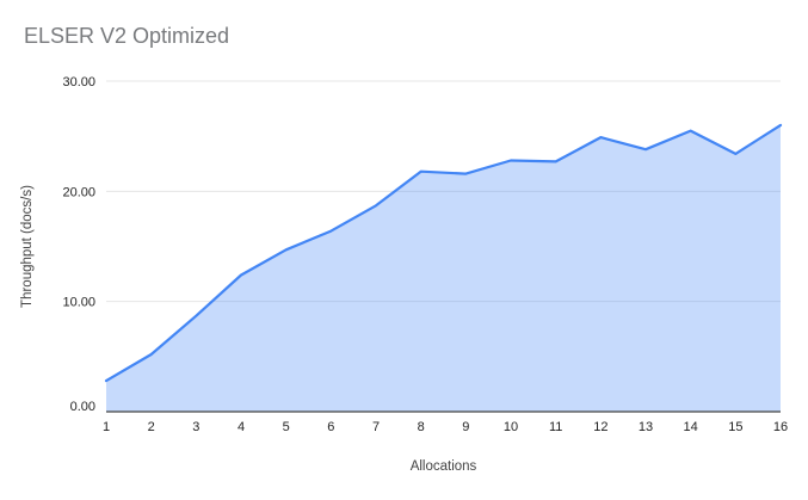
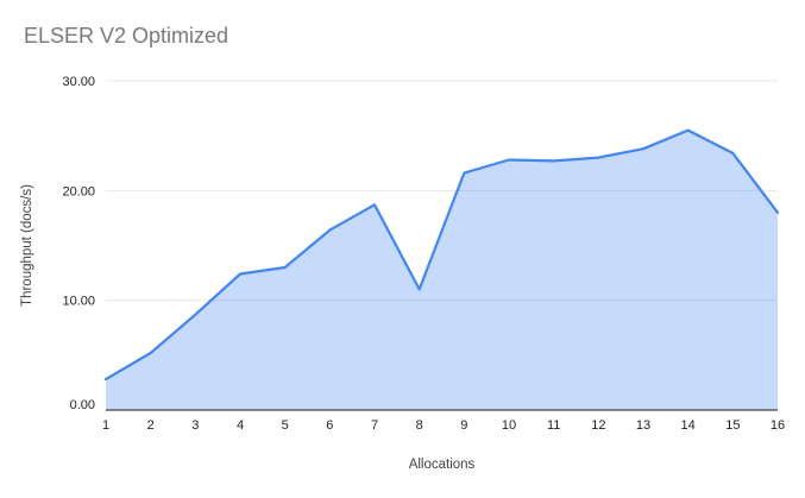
5: 15 -> 13
8: 22 -> 11
12: 25 -> 23
16: 26 -> 18
